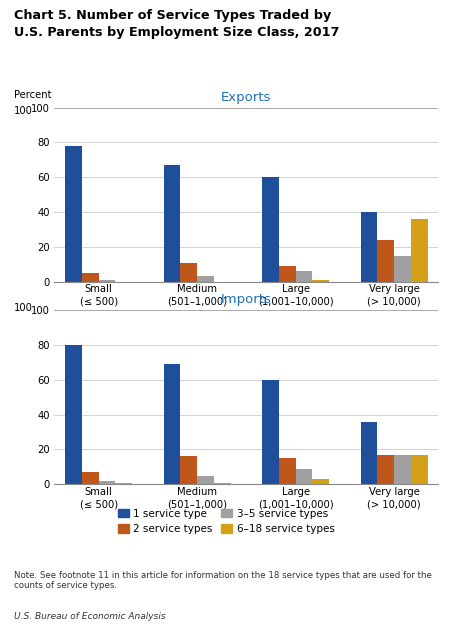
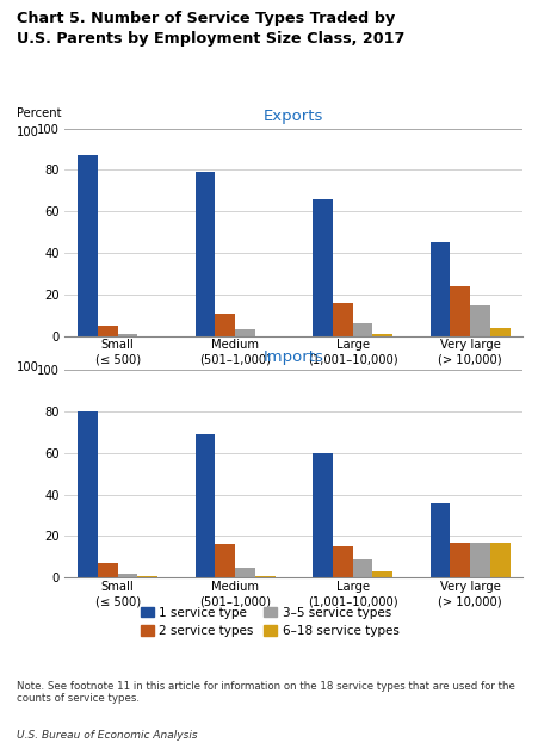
Exports/1 service type/Small (≤ 500): 78 -> 87
Exports/1 service type/Medium (501–1,000): 67 -> 79
Exports/1 service type/Large (1,001–10,000): 60 -> 66
Exports/2 service types/Large (1,001–10,000): 9 -> 16
Exports/1 service type/Very large (> 10,000): 40 -> 45
Exports/6–18 service types/Very large (> 10,000): 36 -> 4
